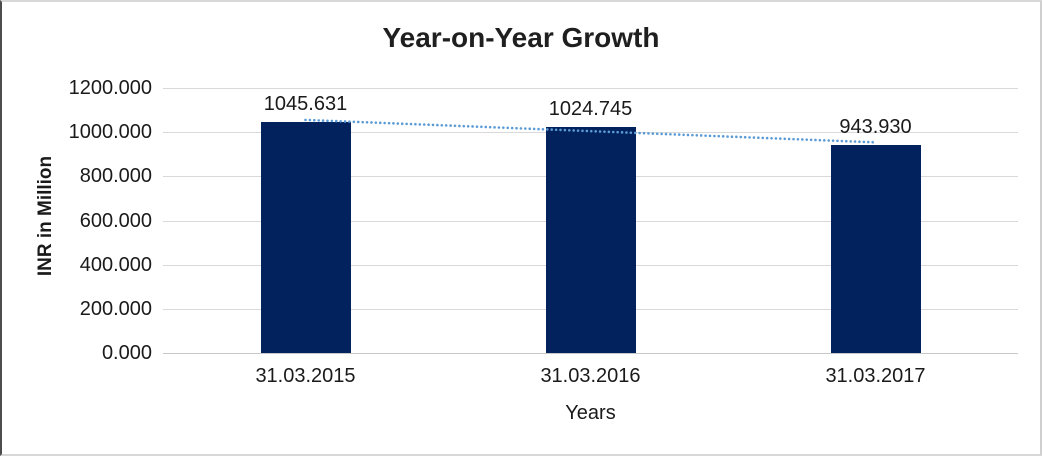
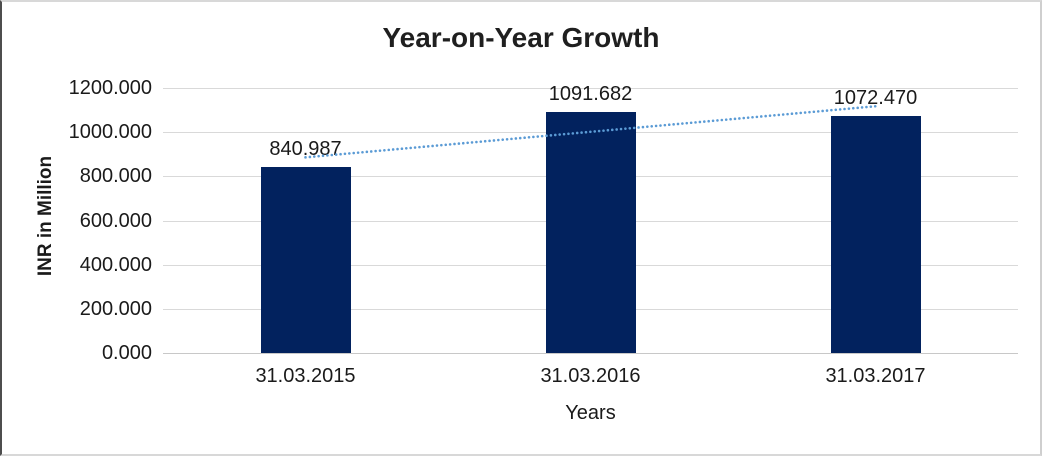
31.03.2015: 1045.631 -> 840.987
31.03.2016: 1024.745 -> 1091.682
31.03.2017: 943.930 -> 1072.470
